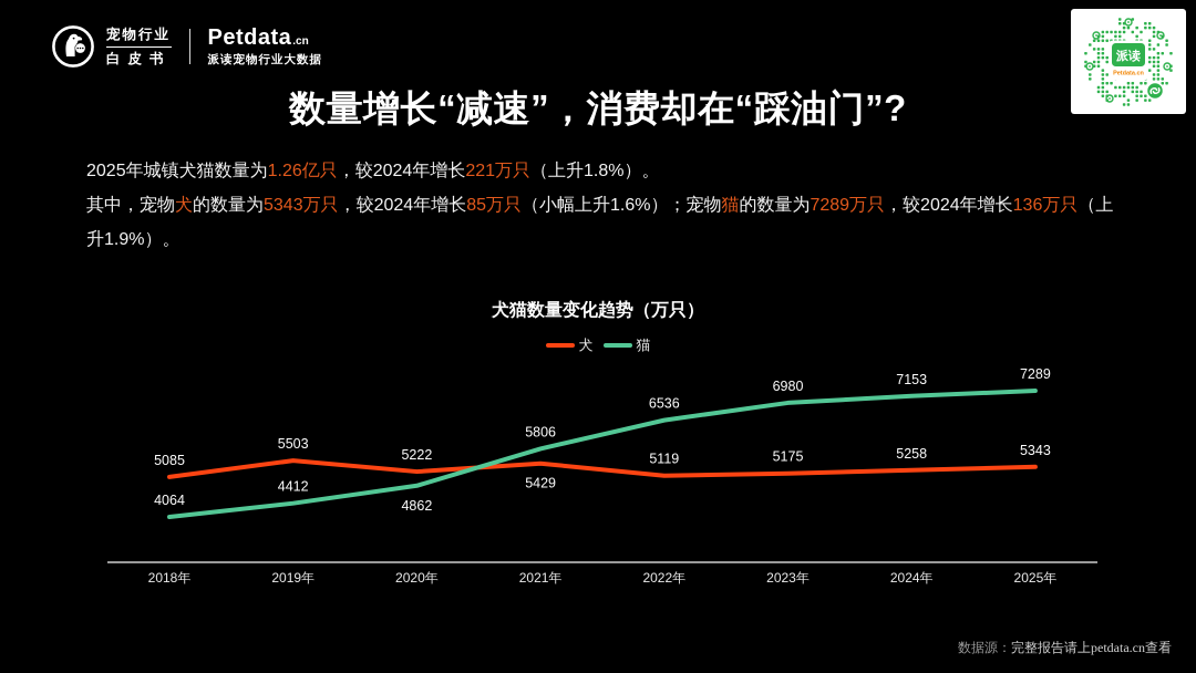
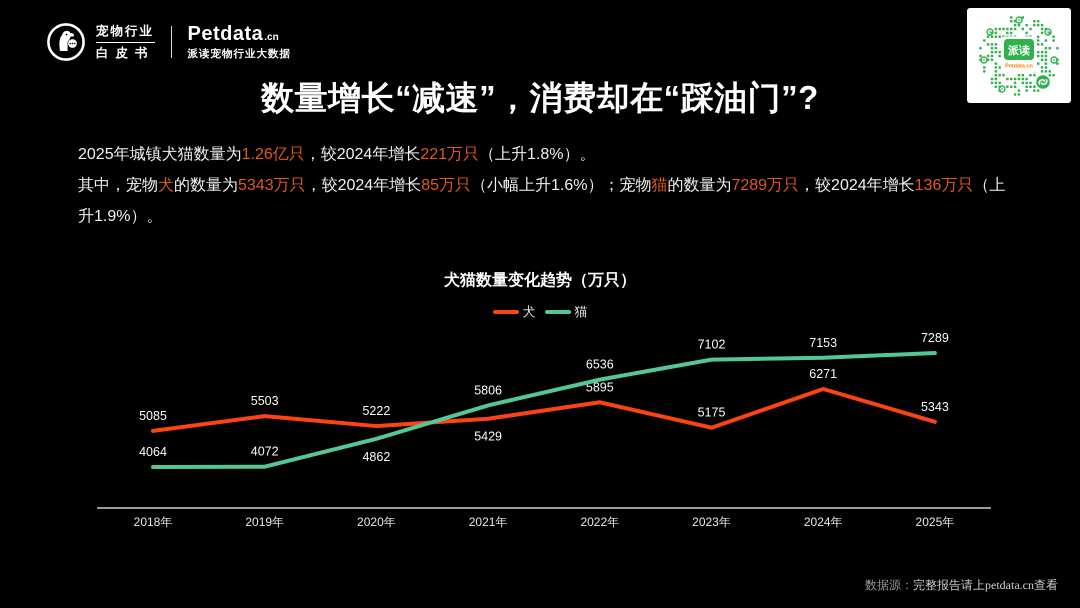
猫/2019年: 4412 -> 4072
犬/2022年: 5119 -> 5895
猫/2023年: 6980 -> 7102
犬/2024年: 5258 -> 6271
